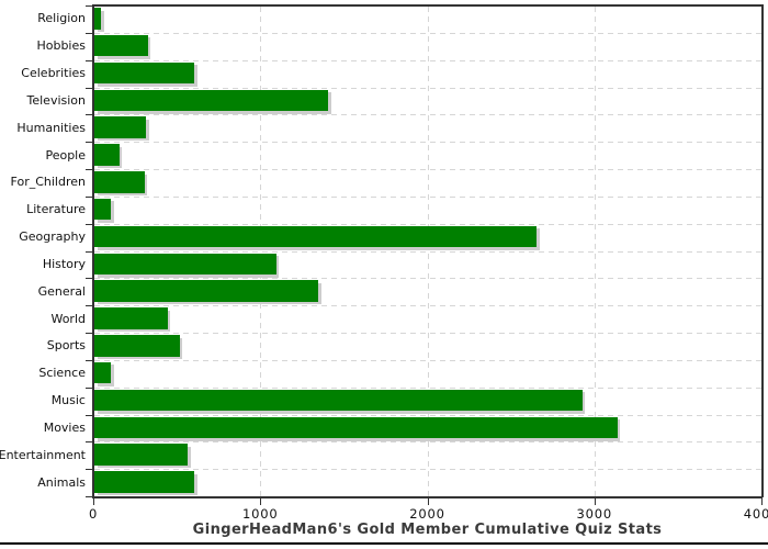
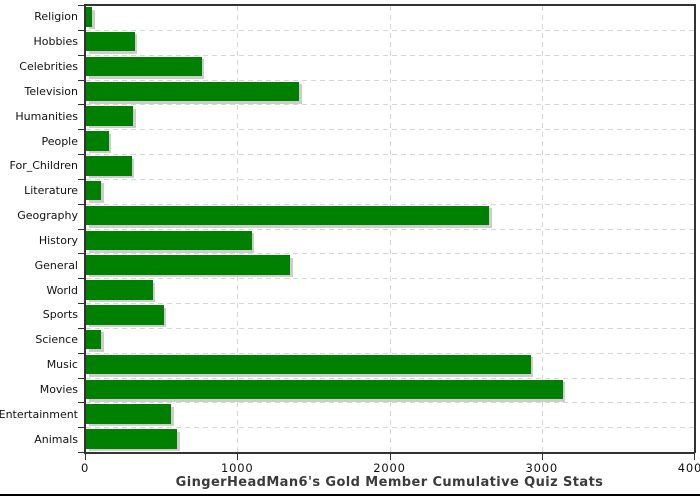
Celebrities: 600 -> 760
